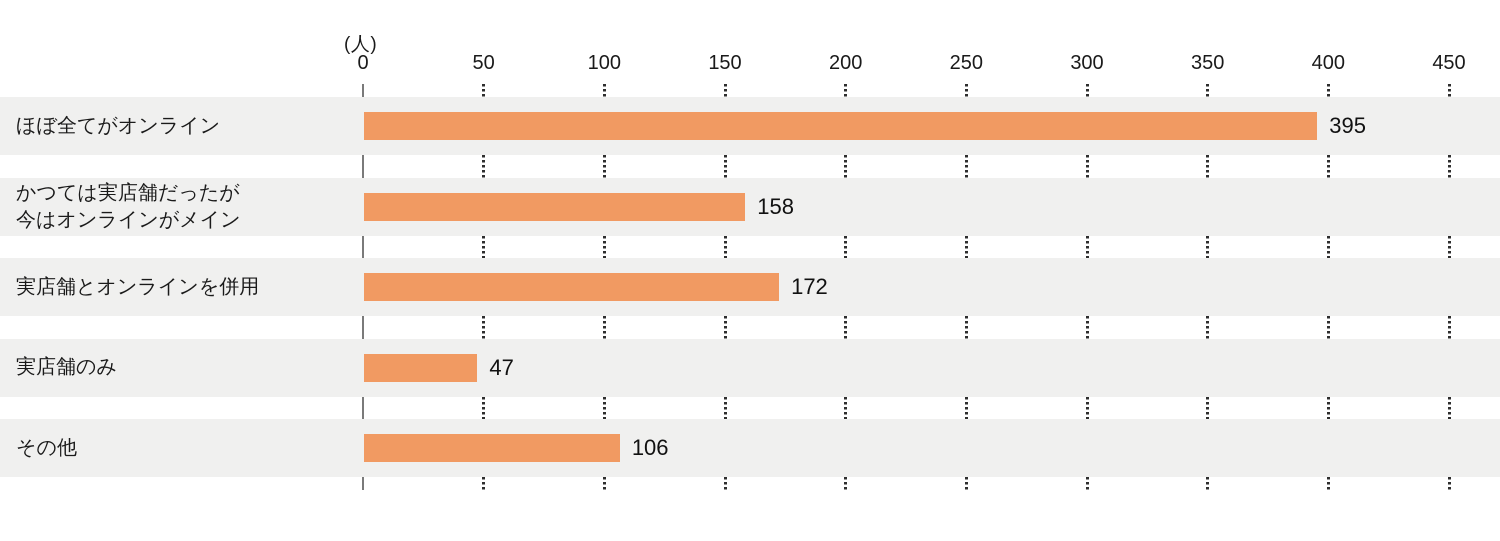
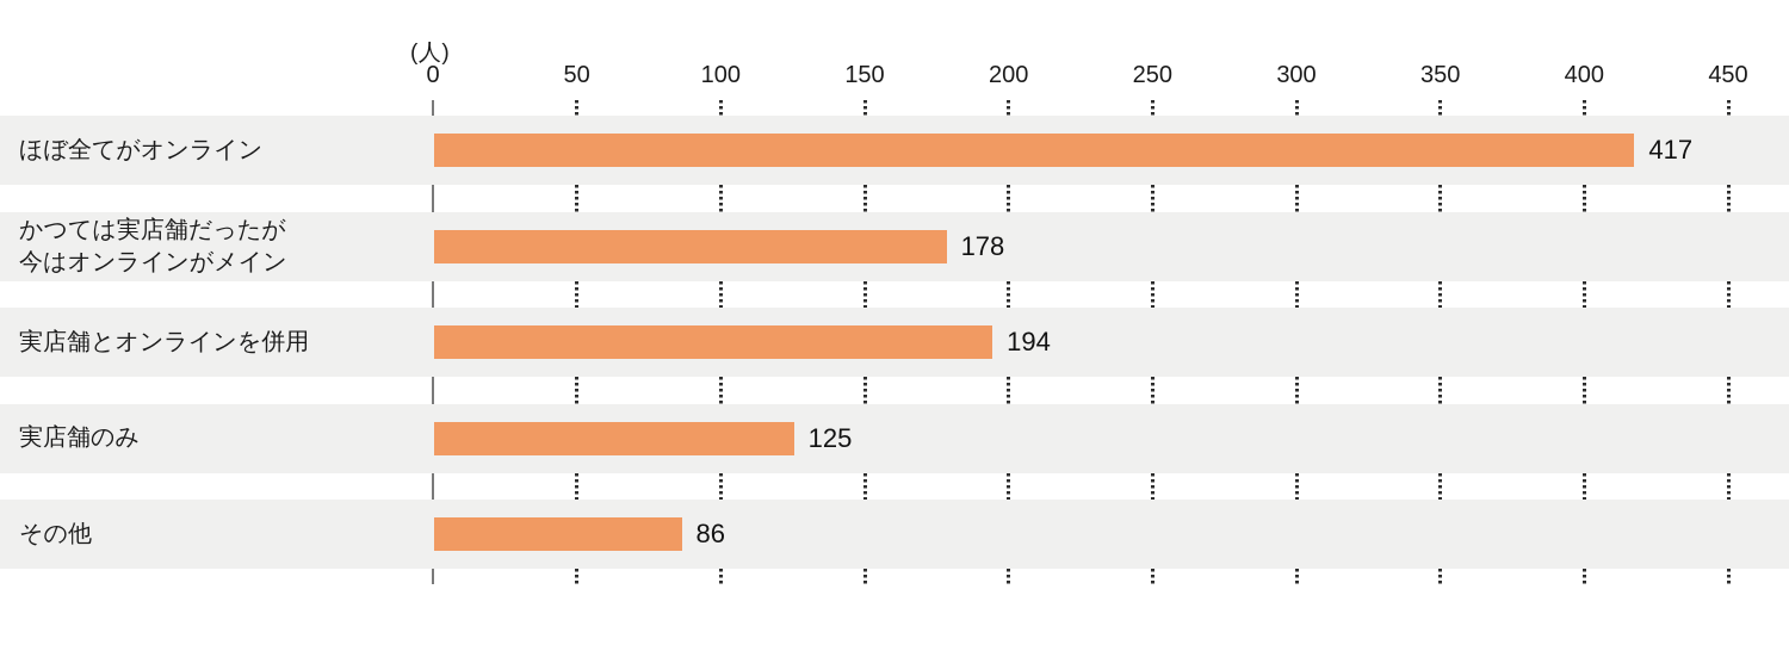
ほぼ全てがオンライン: 395 -> 417
かつては実店舗だったが 今はオンラインがメイン: 158 -> 178
実店舗とオンラインを併用: 172 -> 194
実店舗のみ: 47 -> 125
その他: 106 -> 86
